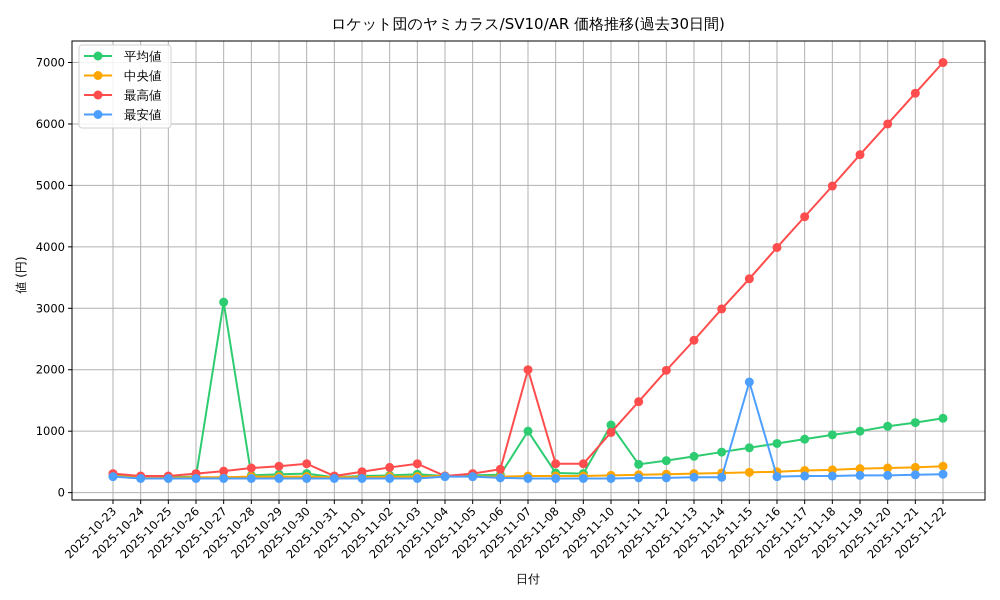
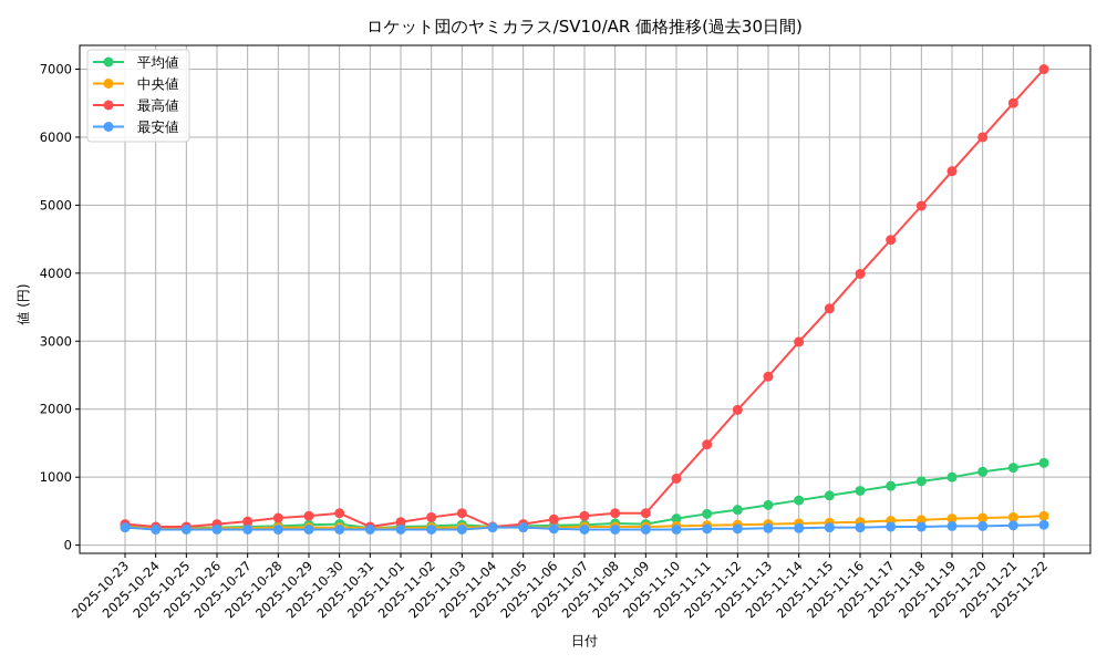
平均値/2025-10-27: 3100 -> 300
平均値/2025-11-07: 1000 -> 300
最高値/2025-11-07: 2000 -> 400
平均値/2025-11-10: 1100 -> 400
最安値/2025-11-15: 1800 -> 300
